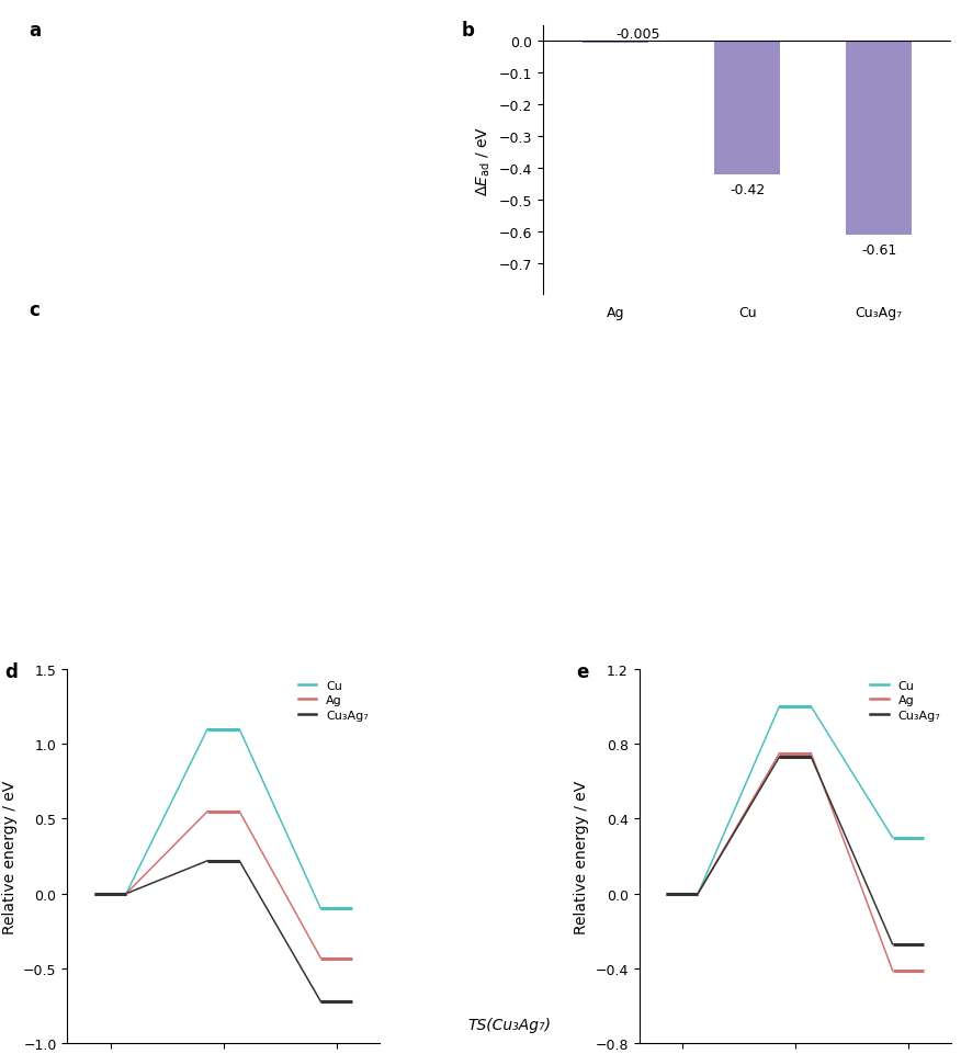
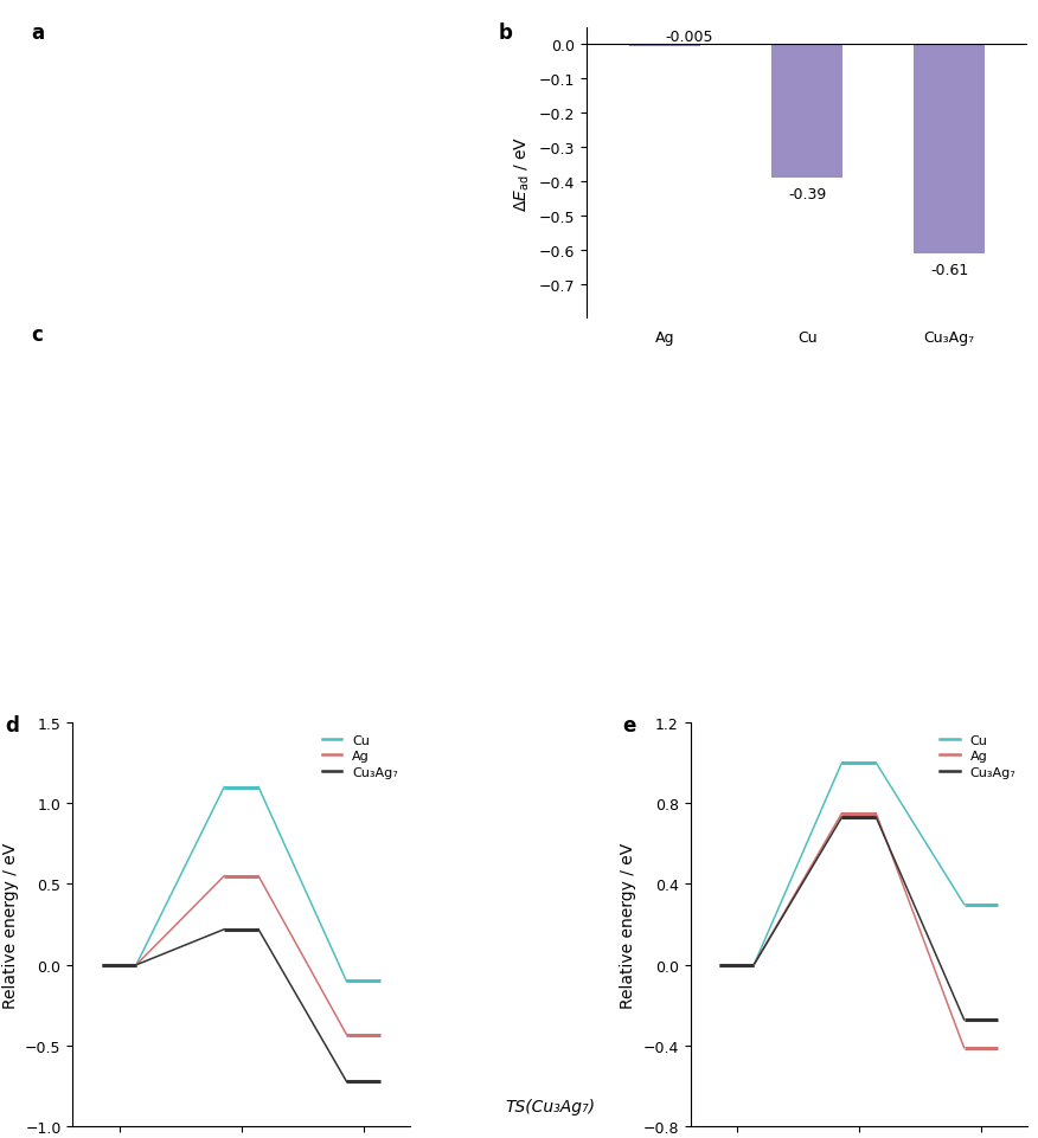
Cu: -0.42 -> -0.39
